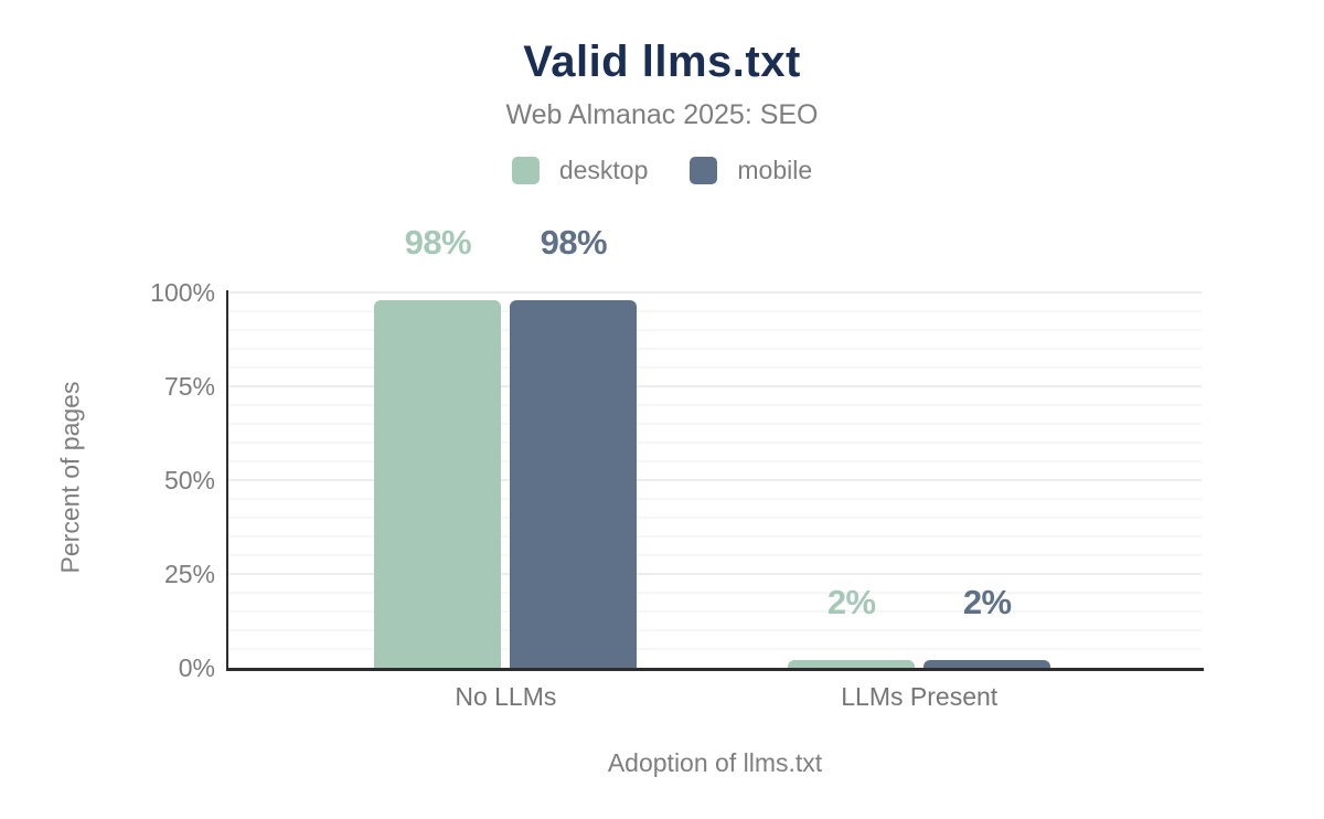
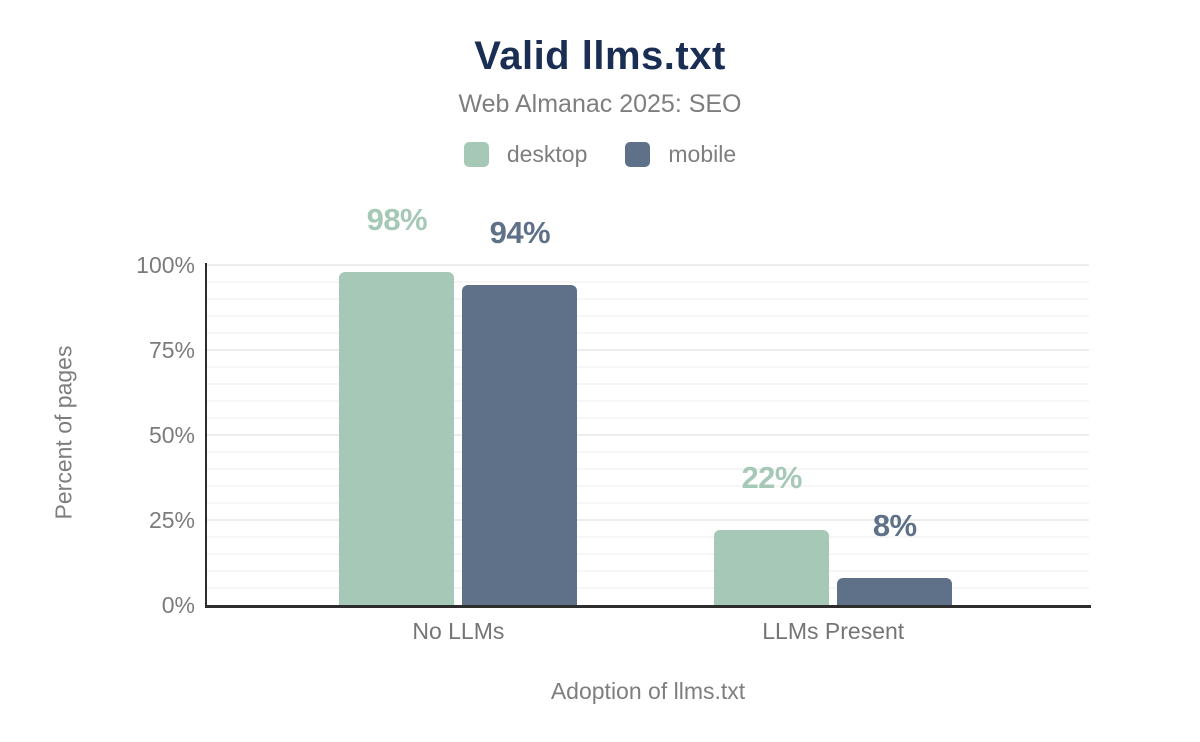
mobile/No LLMs: 98% -> 94%
desktop/LLMs Present: 2% -> 22%
mobile/LLMs Present: 2% -> 8%
